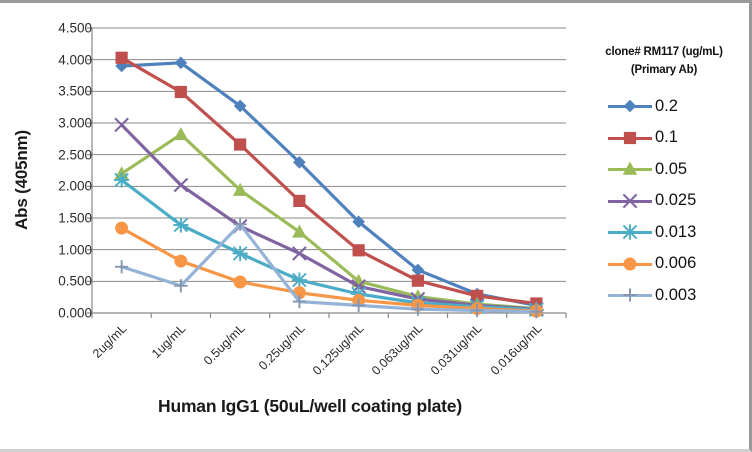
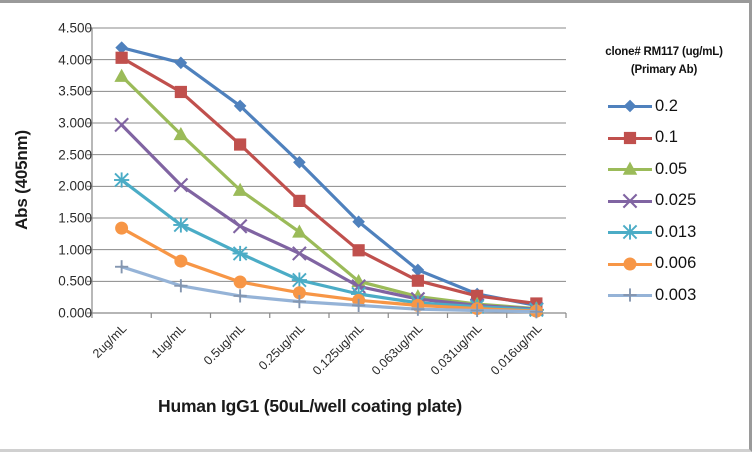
0.2/2ug/mL: 3.9 -> 4.2
0.05/2ug/mL: 2.2 -> 3.7
0.003/0.5ug/mL: 1.4 -> 0.3
